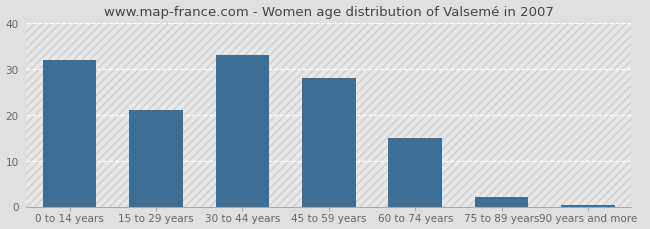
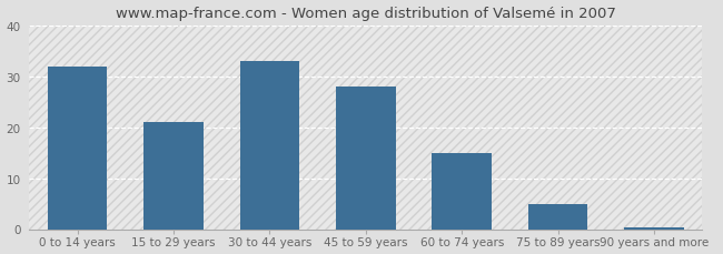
75 to 89 years: 2.0 -> 5.0
